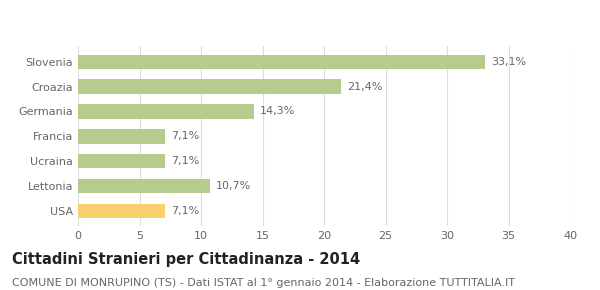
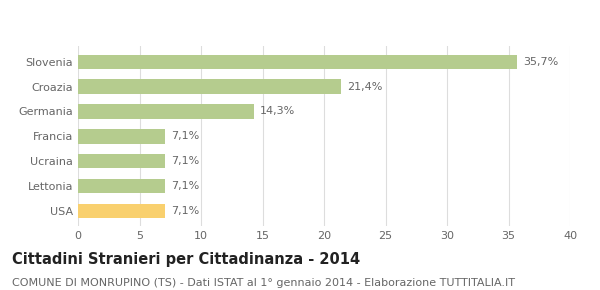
Slovenia: 33,1% -> 35,7%
Lettonia: 10,7% -> 7,1%
